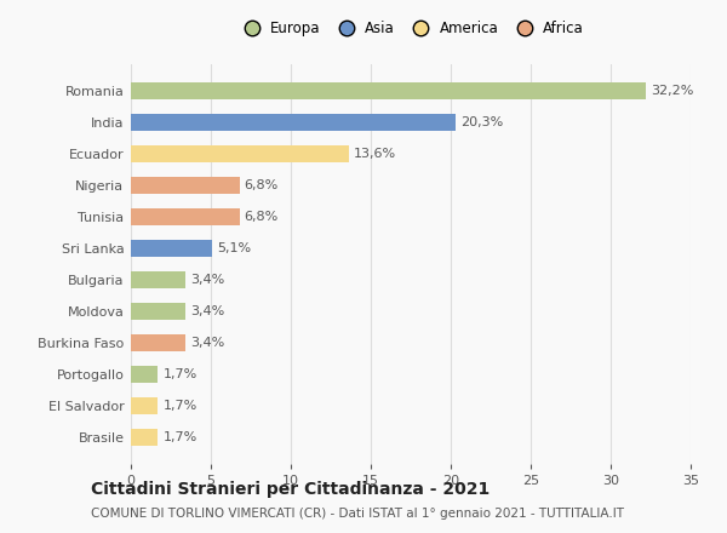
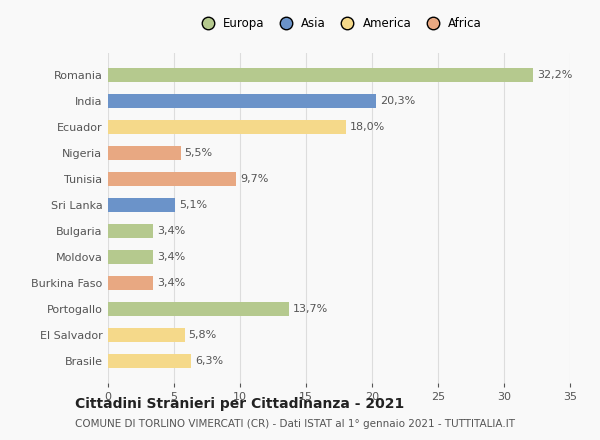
Ecuador: 13,6% -> 18,0%
Nigeria: 6,8% -> 5,5%
Tunisia: 6,8% -> 9,7%
Portogallo: 1,7% -> 13,7%
El Salvador: 1,7% -> 5,8%
Brasile: 1,7% -> 6,3%
